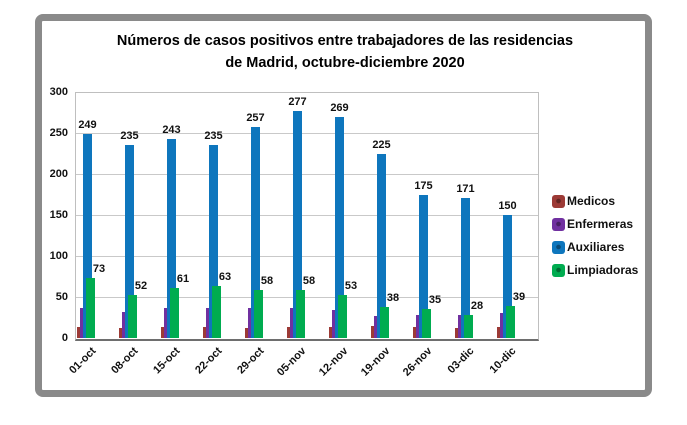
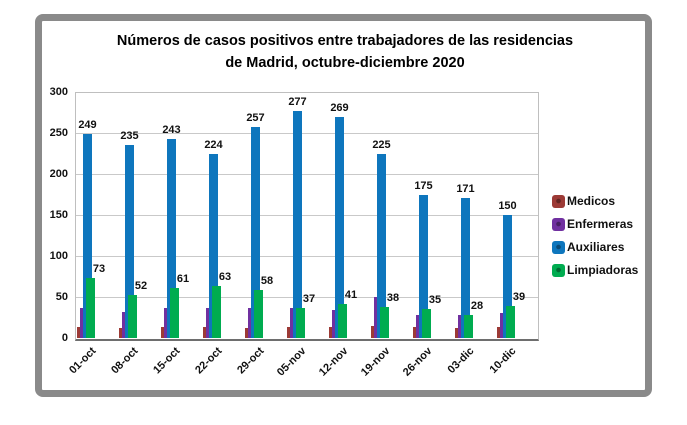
Auxiliares/22-oct: 235 -> 224
Limpiadoras/05-nov: 58 -> 37
Limpiadoras/12-nov: 53 -> 41
Enfermeras/19-nov: 30 -> 50
